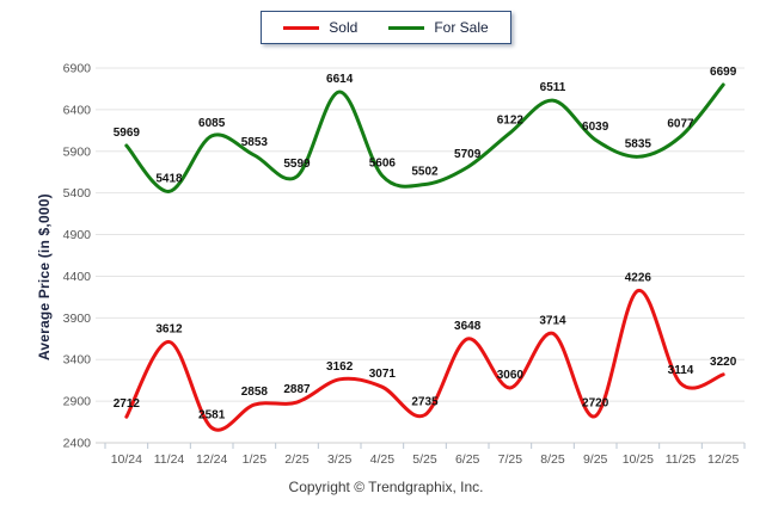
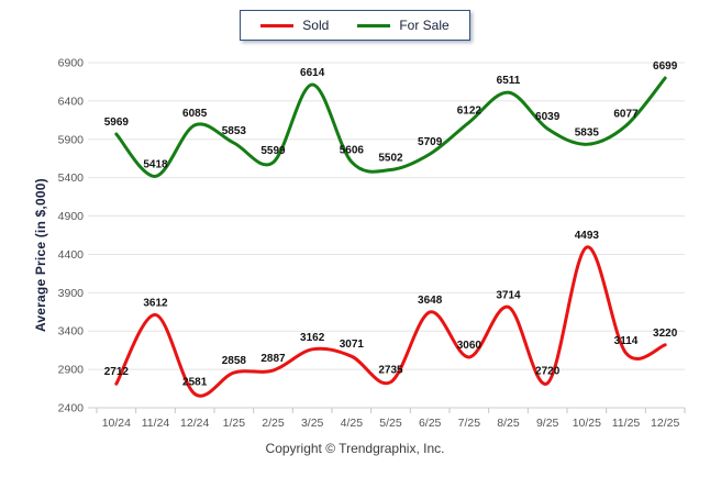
Sold/10/25: 4226 -> 4493
